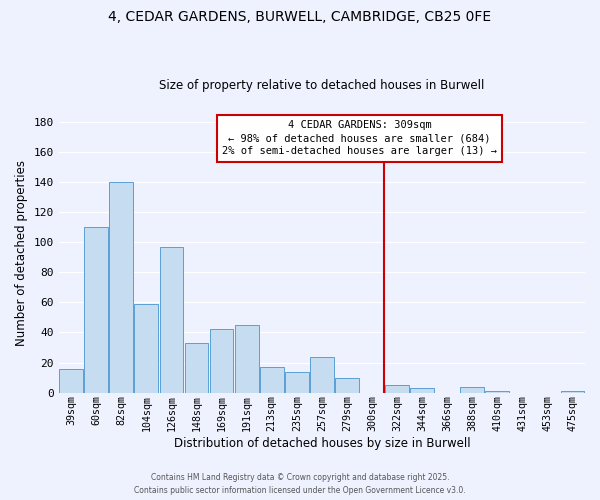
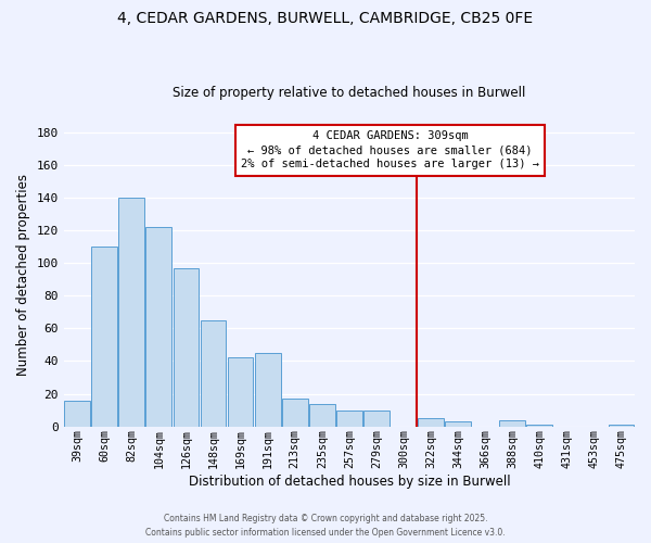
104sqm: 59 -> 122
148sqm: 33 -> 65
257sqm: 24 -> 10
